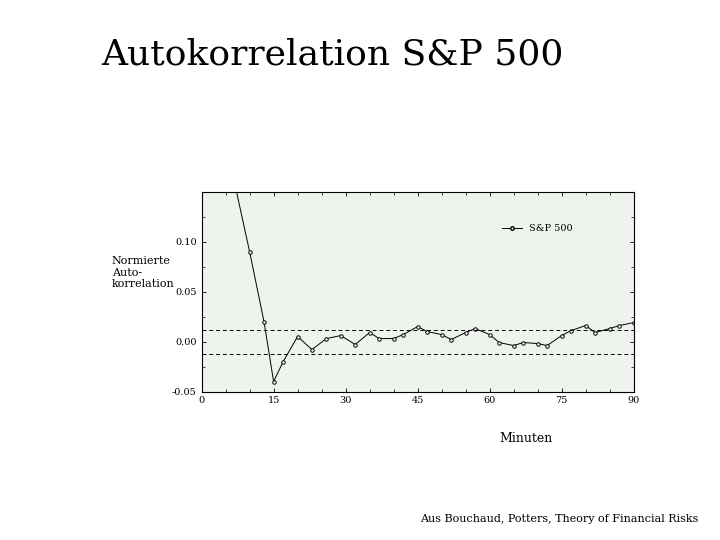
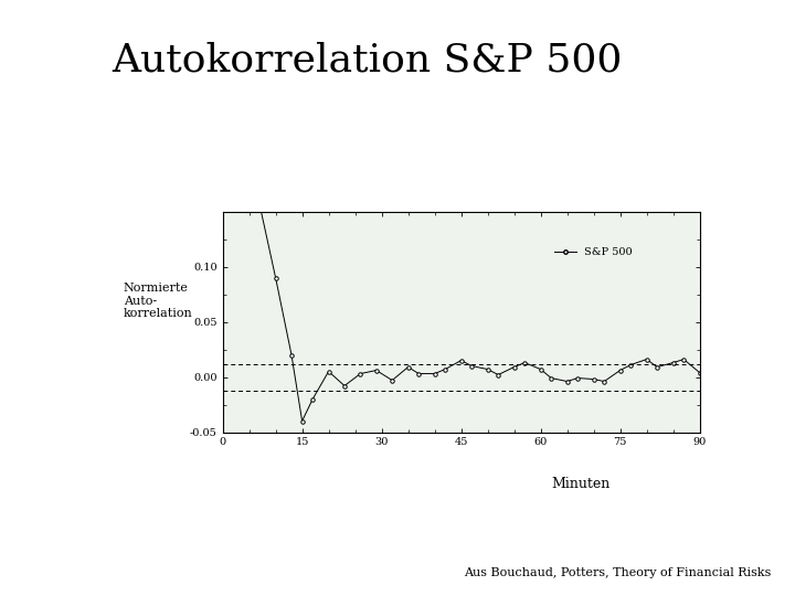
90: 0.019 -> 0.004
